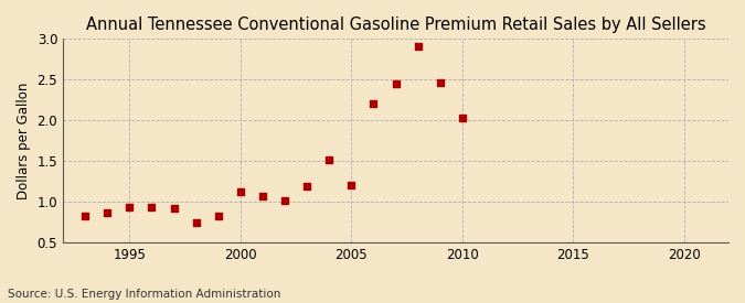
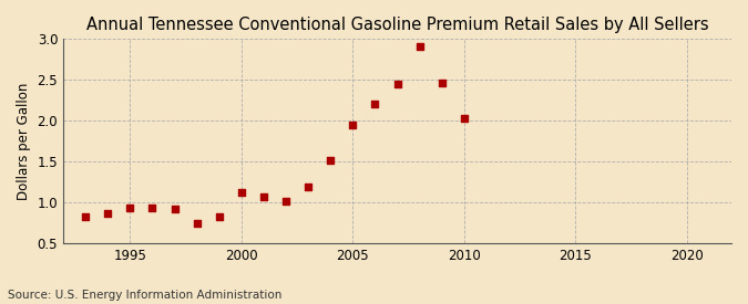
2005: 1.20 -> 1.95
